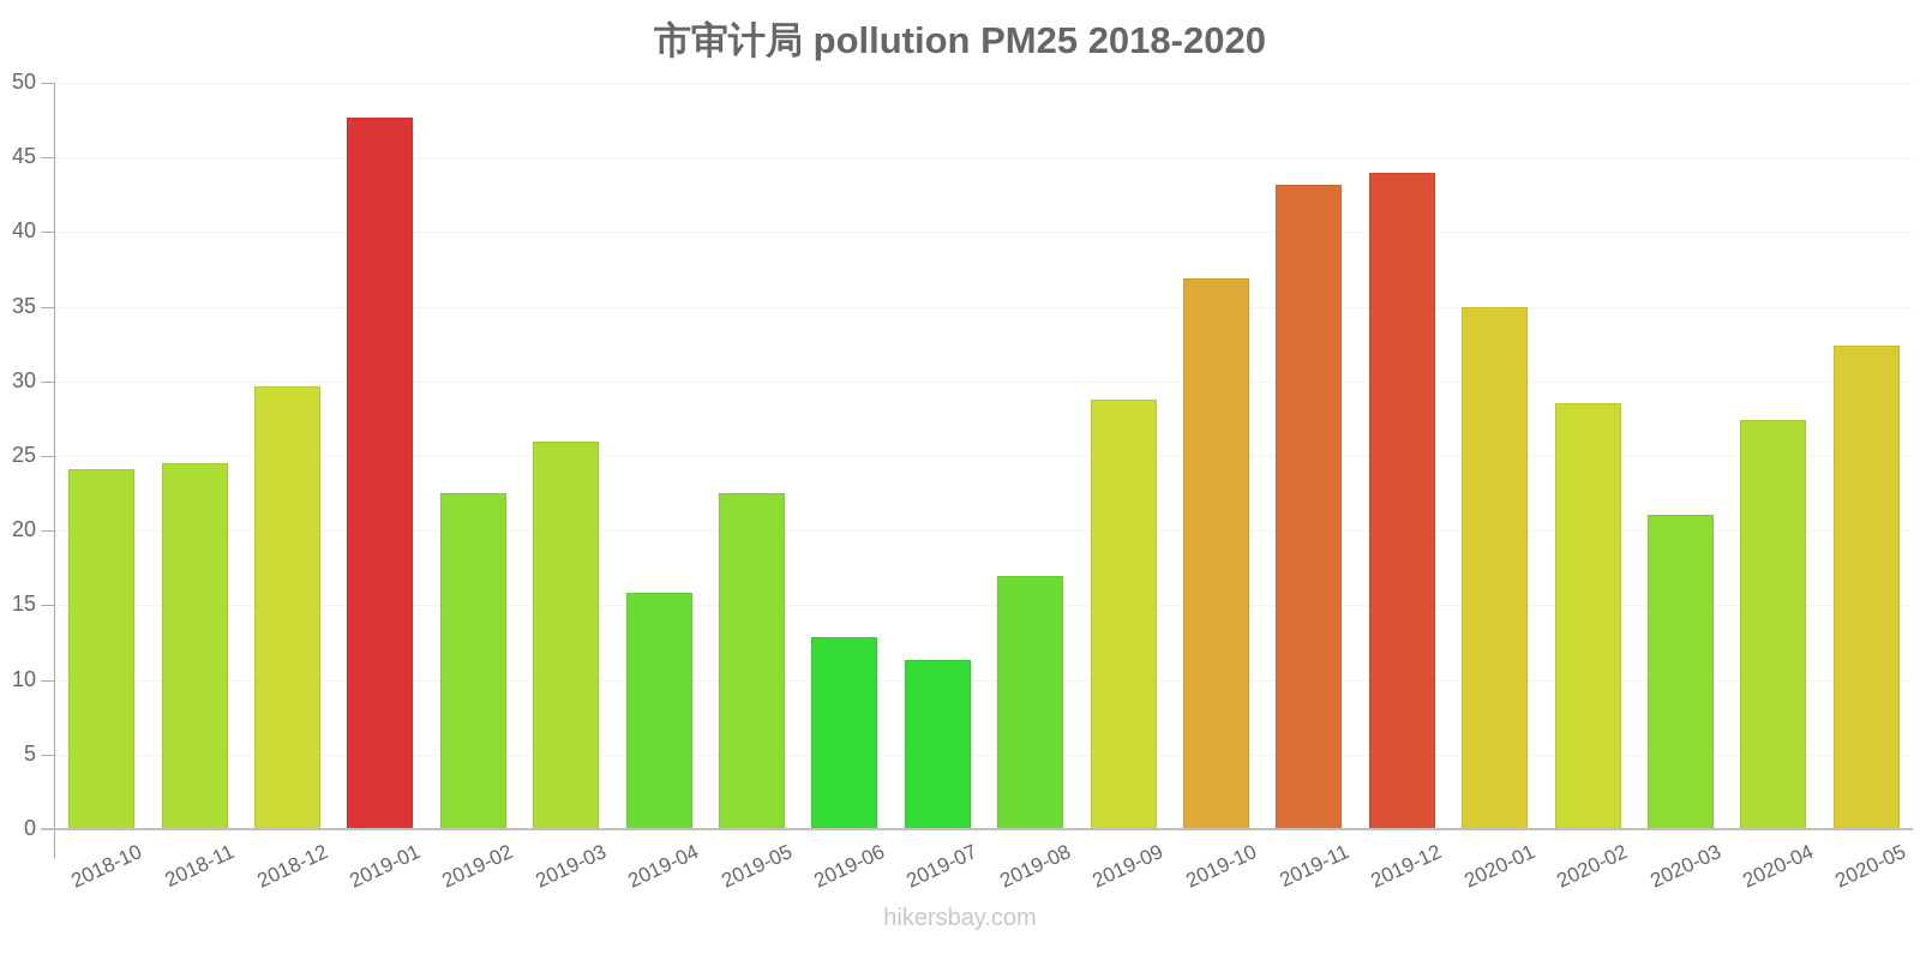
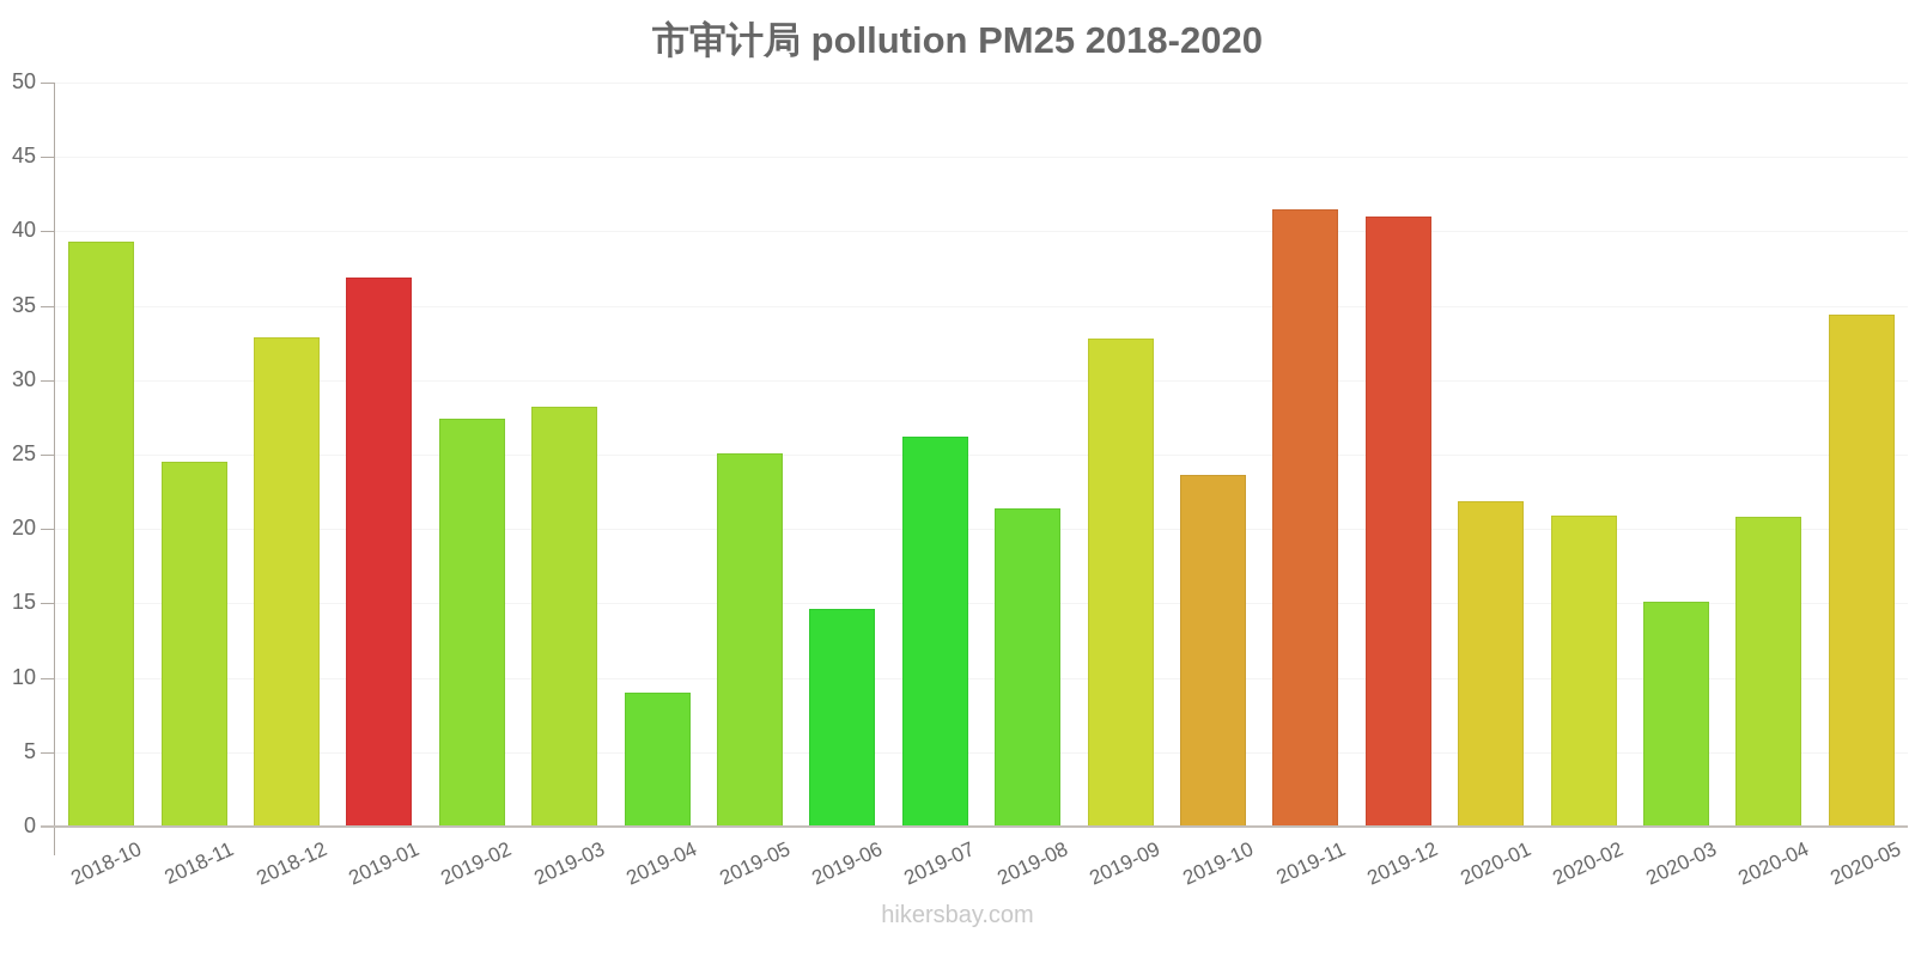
2018-10: 24.1 -> 39.3
2018-12: 29.7 -> 32.9
2019-01: 47.7 -> 36.9
2019-02: 22.5 -> 27.4
2019-03: 26.0 -> 28.2
2019-04: 15.8 -> 9.0
2019-05: 22.5 -> 25.1
2019-06: 12.9 -> 14.6
2019-07: 11.3 -> 26.2
2019-08: 17.0 -> 21.4
2019-09: 28.8 -> 32.8
2019-10: 36.9 -> 23.6
2019-11: 43.2 -> 41.5
2019-12: 44.0 -> 41.0
2020-01: 35.0 -> 21.9
2020-02: 28.5 -> 20.9
2020-03: 21.1 -> 15.1
2020-04: 27.4 -> 20.8
2020-05: 32.4 -> 34.4
